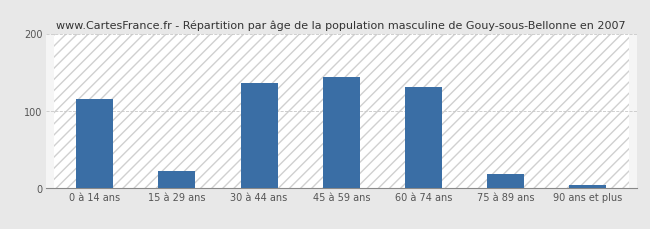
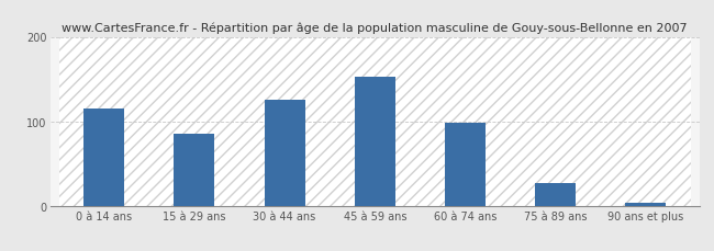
15 à 29 ans: 22 -> 85
30 à 44 ans: 136 -> 125
45 à 59 ans: 144 -> 152
60 à 74 ans: 130 -> 98
75 à 89 ans: 18 -> 27
